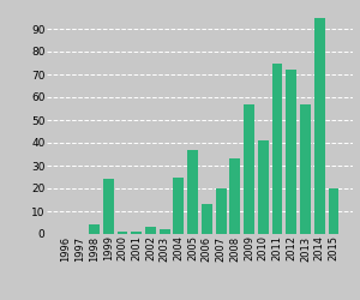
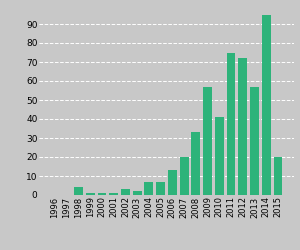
1999: 24 -> 1
2004: 25 -> 7
2005: 37 -> 7
